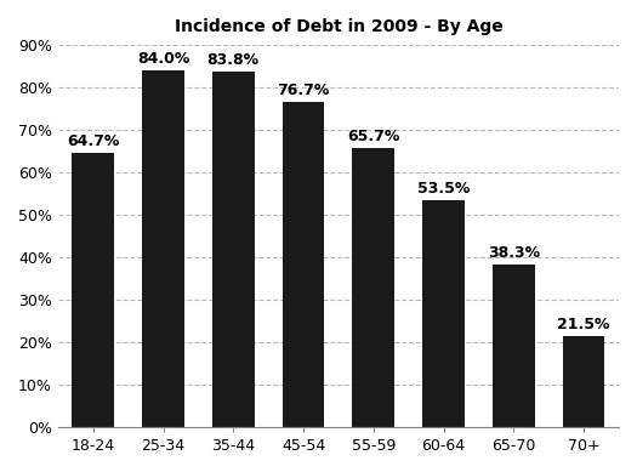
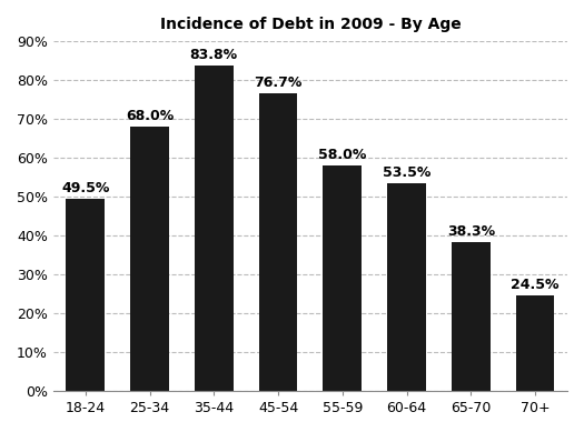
18-24: 64.7% -> 49.5%
25-34: 84.0% -> 68.0%
55-59: 65.7% -> 58.0%
70+: 21.5% -> 24.5%
